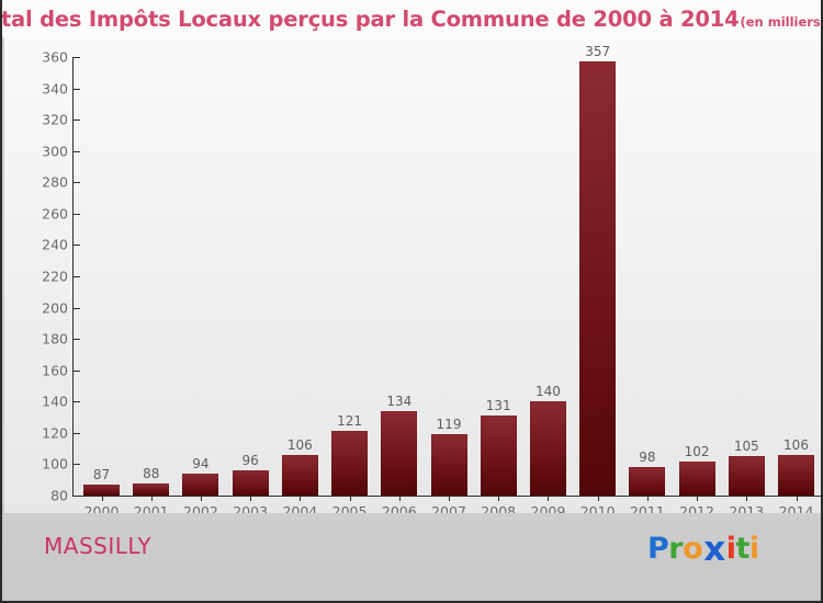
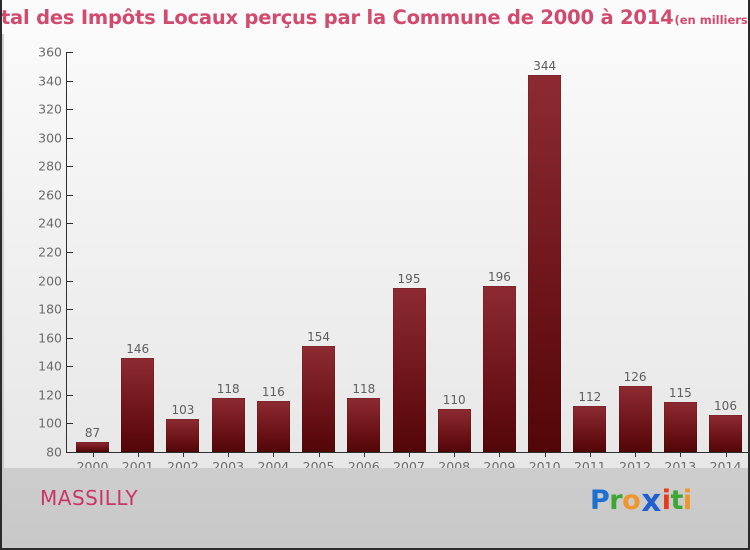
2001: 88 -> 146
2002: 94 -> 103
2003: 96 -> 118
2004: 106 -> 116
2005: 121 -> 154
2006: 134 -> 118
2007: 119 -> 195
2008: 131 -> 110
2009: 140 -> 196
2010: 357 -> 344
2011: 98 -> 112
2012: 102 -> 126
2013: 105 -> 115
